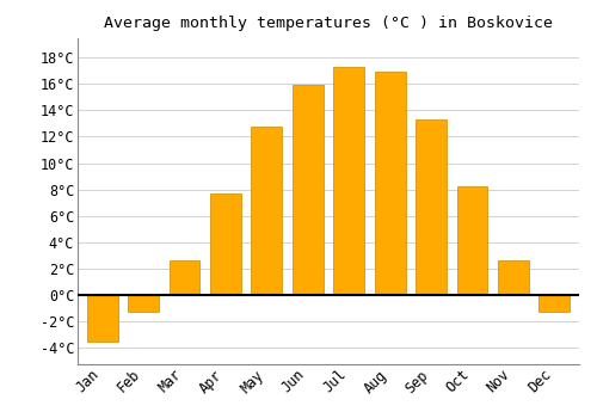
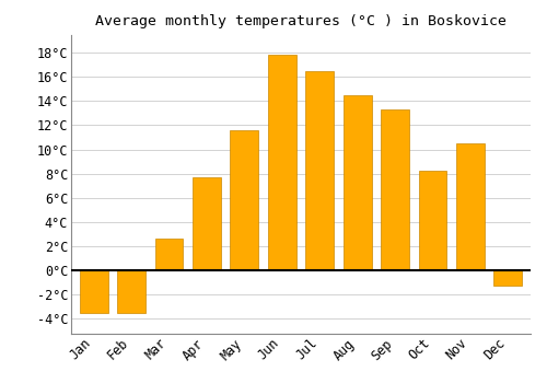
Feb: -1.3°C -> -3.5°C
May: 12.8°C -> 11.6°C
Jun: 15.9°C -> 17.8°C
Jul: 17.3°C -> 16.5°C
Aug: 16.9°C -> 14.5°C
Nov: 2.6°C -> 10.5°C
